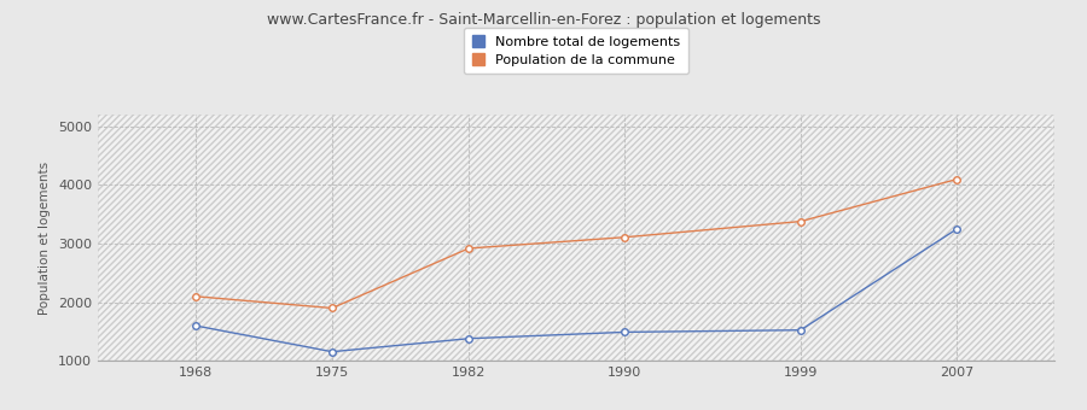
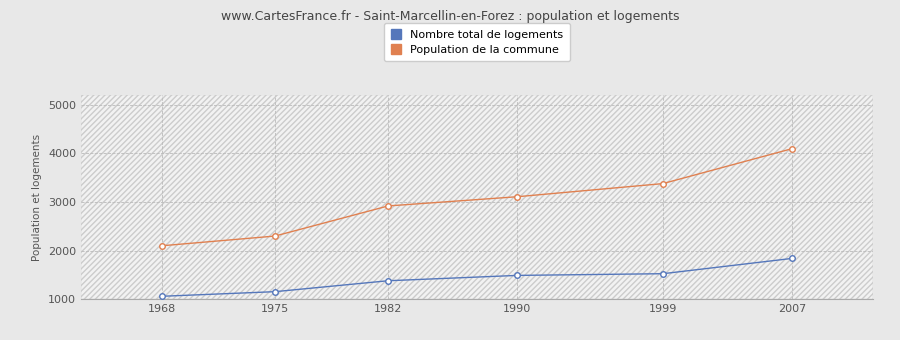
Nombre total de logements/1968: 1600 -> 1060
Population de la commune/1975: 1900 -> 2300
Nombre total de logements/2007: 3250 -> 1840
